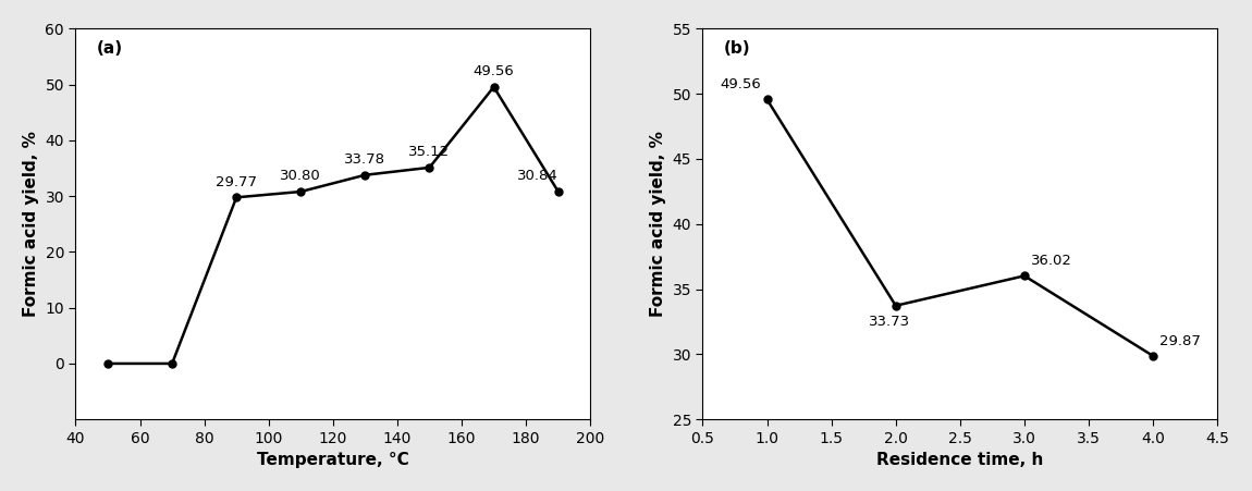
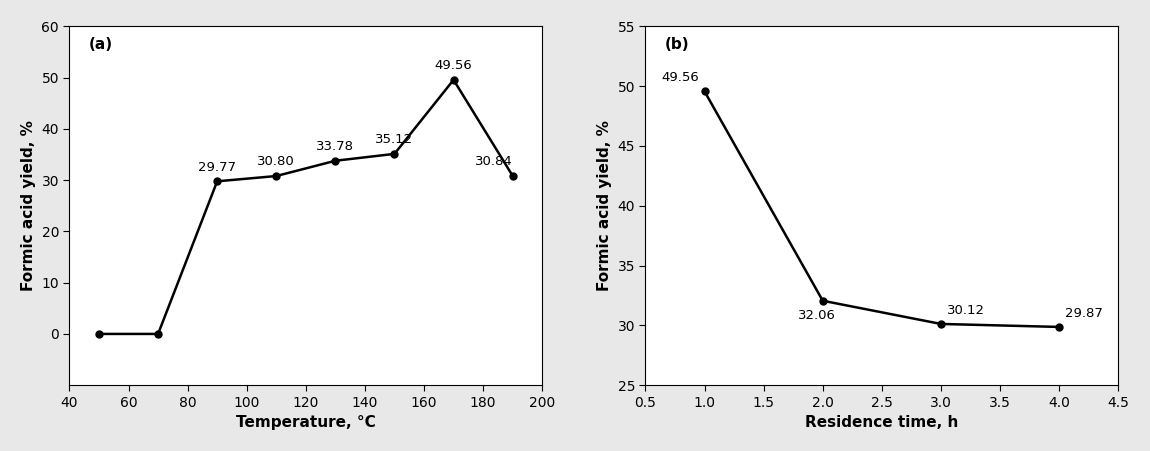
2.0: 33.73 -> 32.06
3.0: 36.02 -> 30.12
